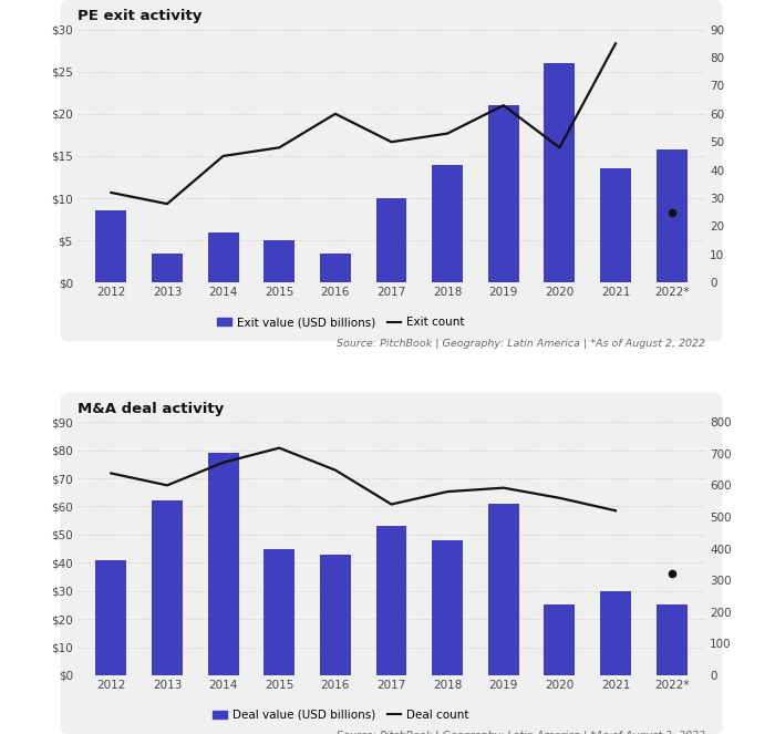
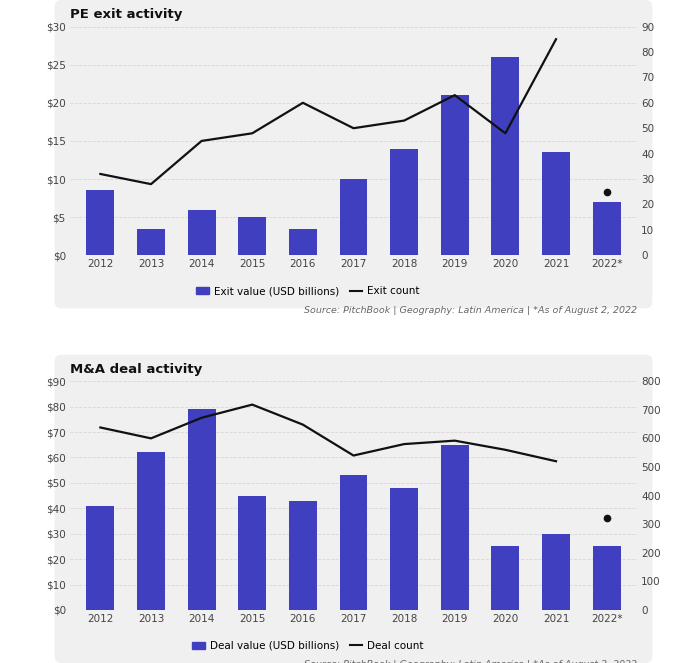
PE exit activity/Exit value (USD billions)/2022*: $15.8 -> $7.0
M&A deal activity/Deal value (USD billions)/2019: $61 -> $65
